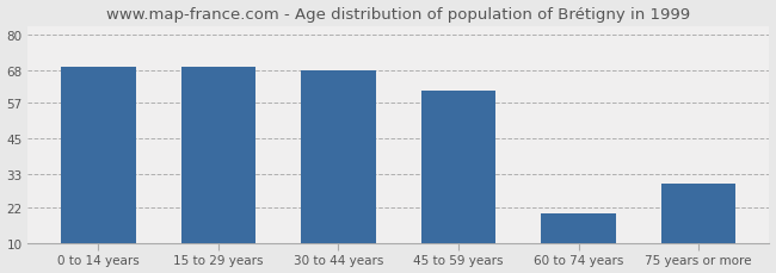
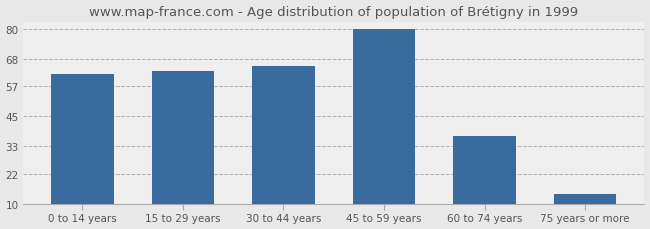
0 to 14 years: 69 -> 62
15 to 29 years: 69 -> 63
30 to 44 years: 68 -> 65
45 to 59 years: 61 -> 80
60 to 74 years: 20 -> 37
75 years or more: 30 -> 14
